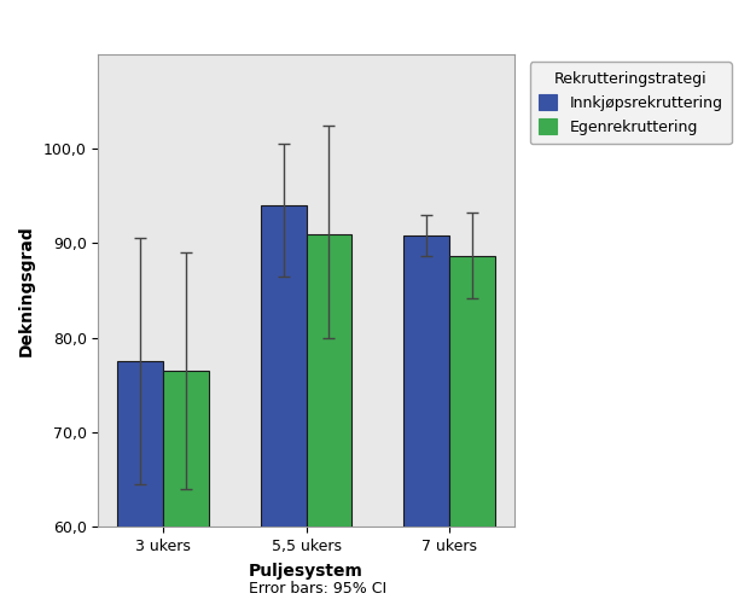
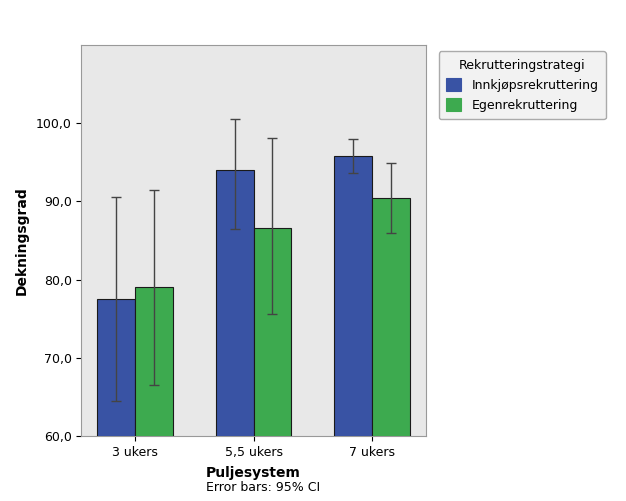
Egenrekruttering/3 ukers: 76,5 -> 79,0
Egenrekruttering/5,5 ukers: 91,0 -> 86,6
Innkjøpsrekruttering/7 ukers: 90,8 -> 95,8
Egenrekruttering/7 ukers: 88,7 -> 90,4
